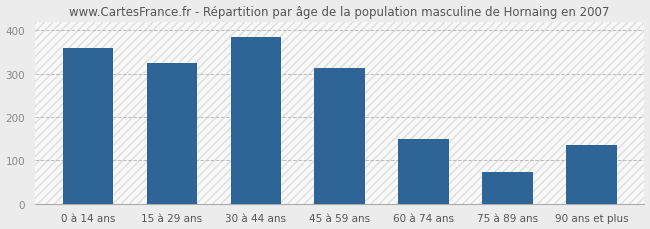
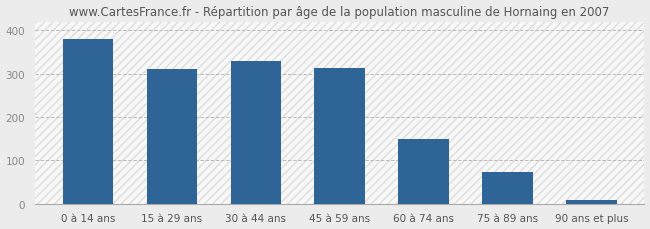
0 à 14 ans: 360 -> 380
15 à 29 ans: 325 -> 310
30 à 44 ans: 385 -> 328
90 ans et plus: 135 -> 8
